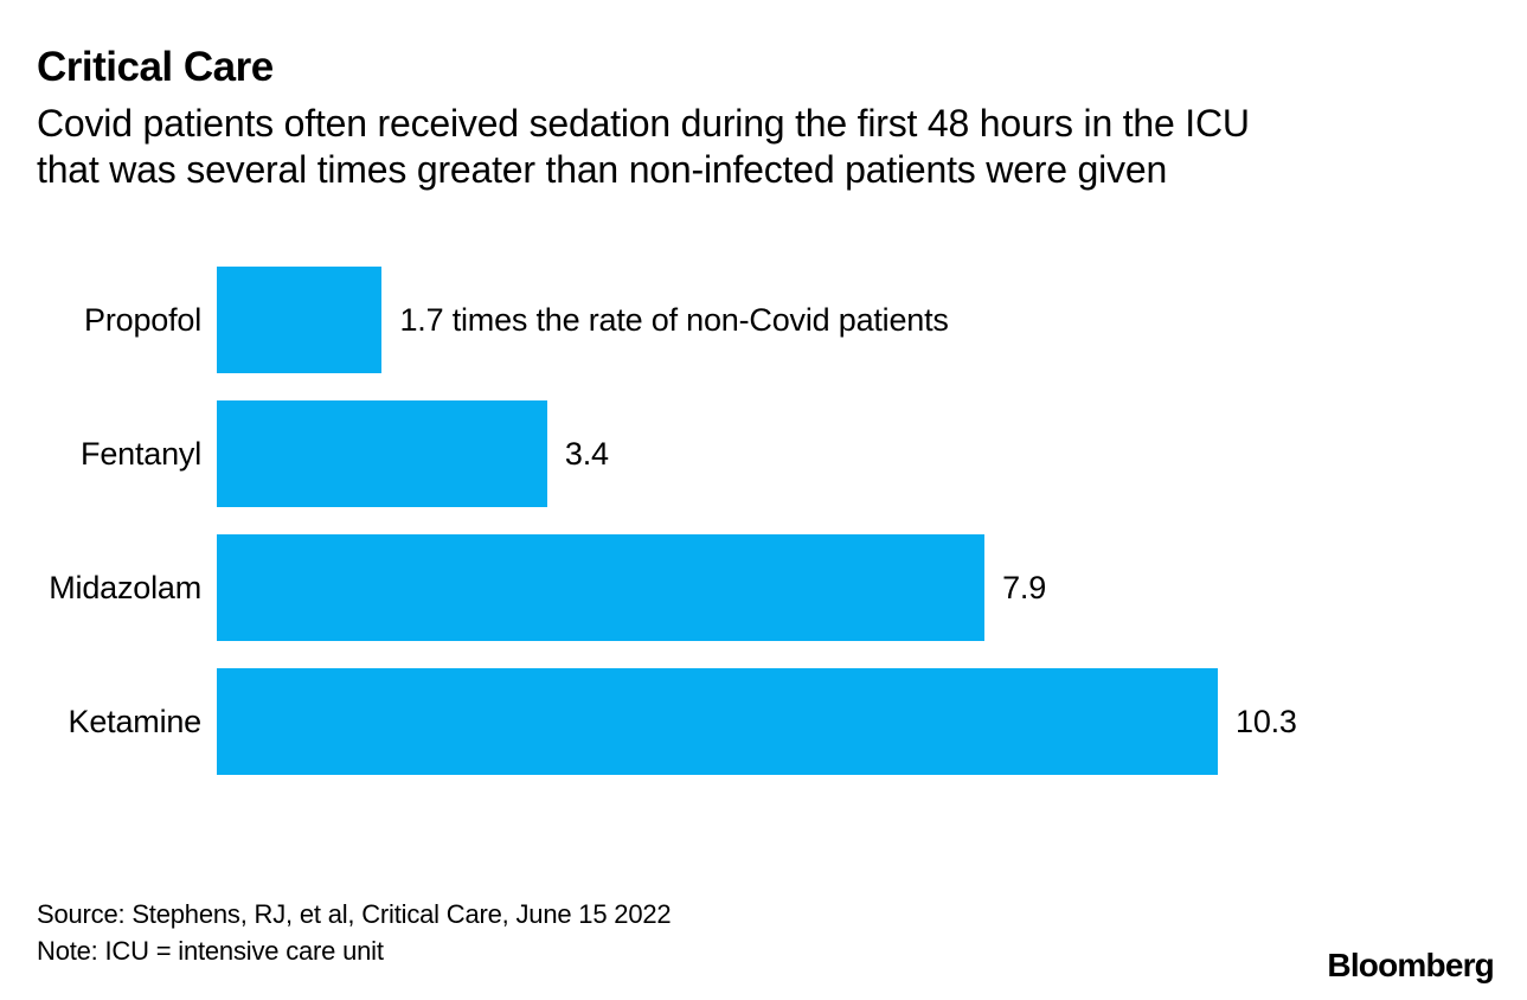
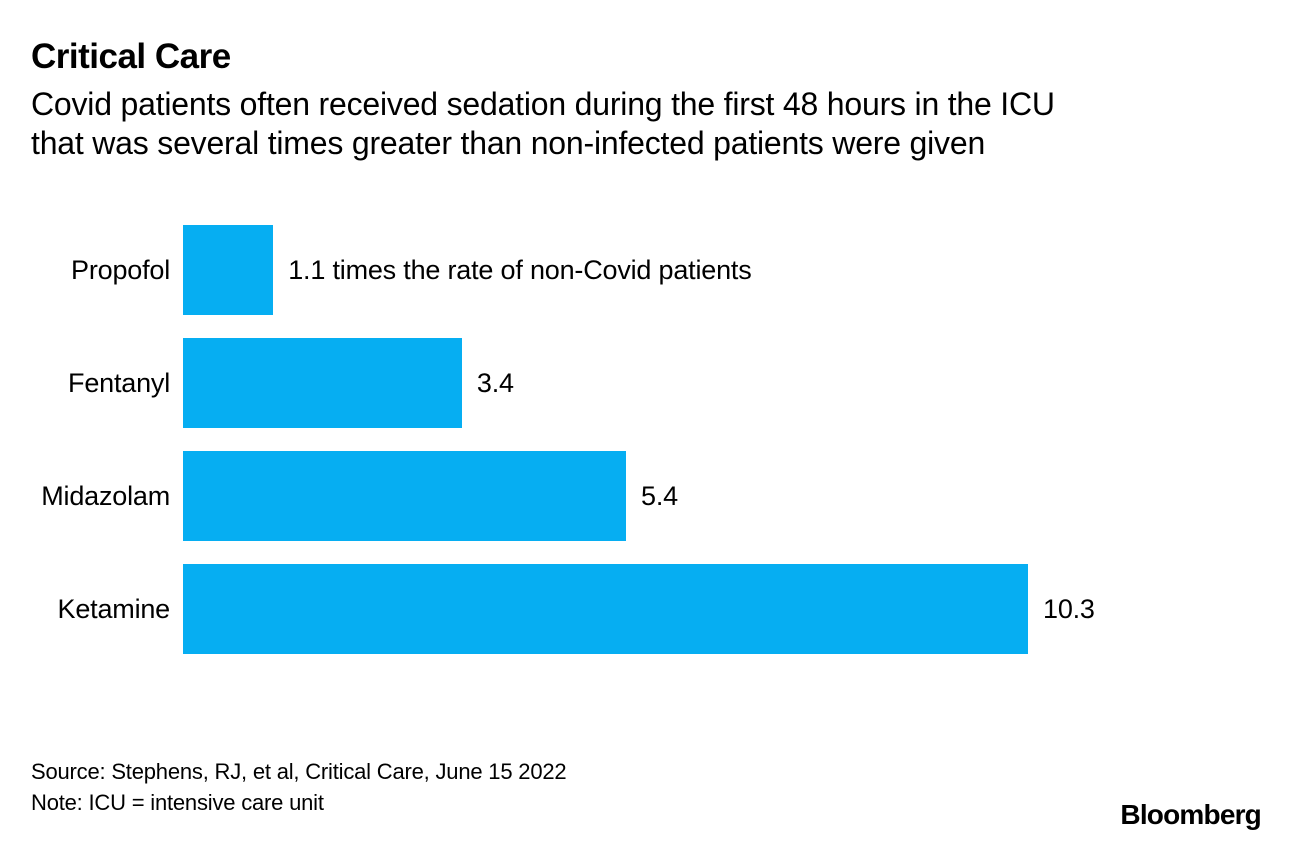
Propofol: 1.7 -> 1.1
Midazolam: 7.9 -> 5.4
